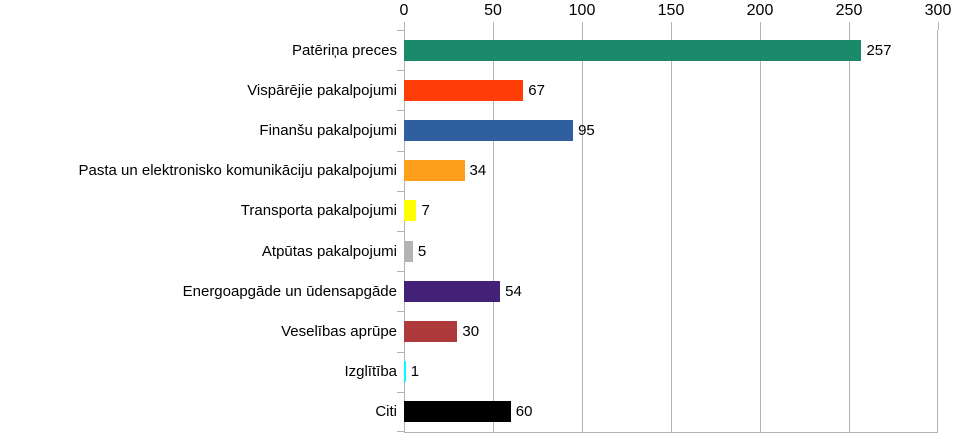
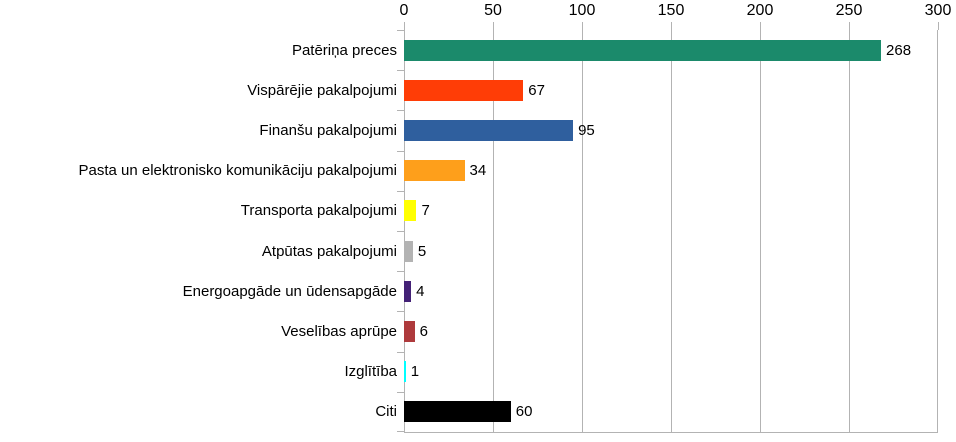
Patēriņa preces: 257 -> 268
Energoapgāde un ūdensapgāde: 54 -> 4
Veselības aprūpe: 30 -> 6
